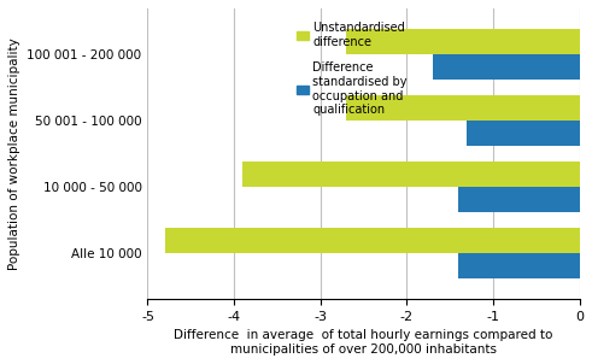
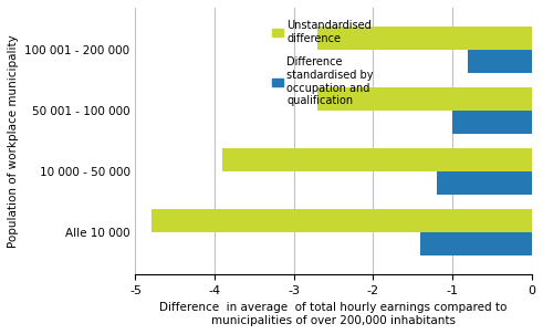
Difference standardised by occupation and qualification/100 001 - 200 000: -1.7 -> -0.8
Difference standardised by occupation and qualification/50 001 - 100 000: -1.3 -> -1.0
Difference standardised by occupation and qualification/10 000 - 50 000: -1.4 -> -1.2
